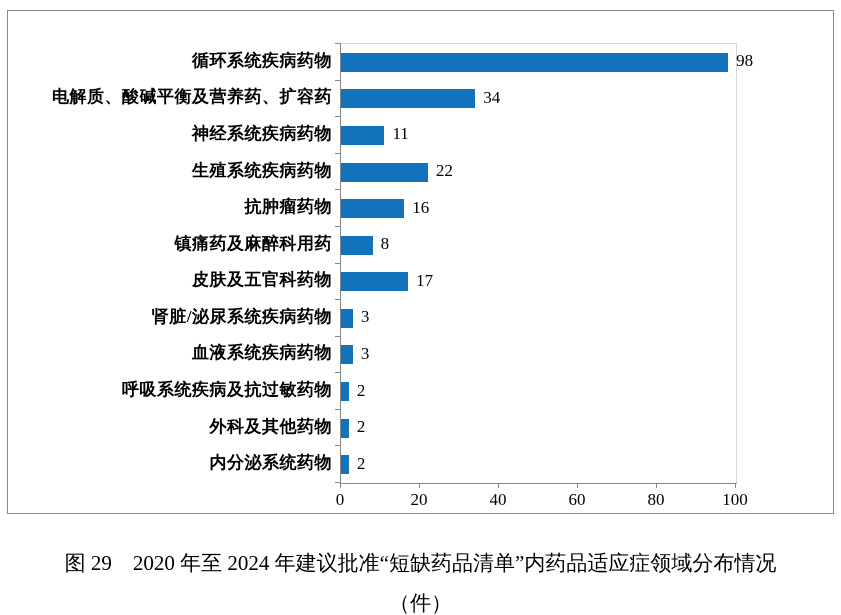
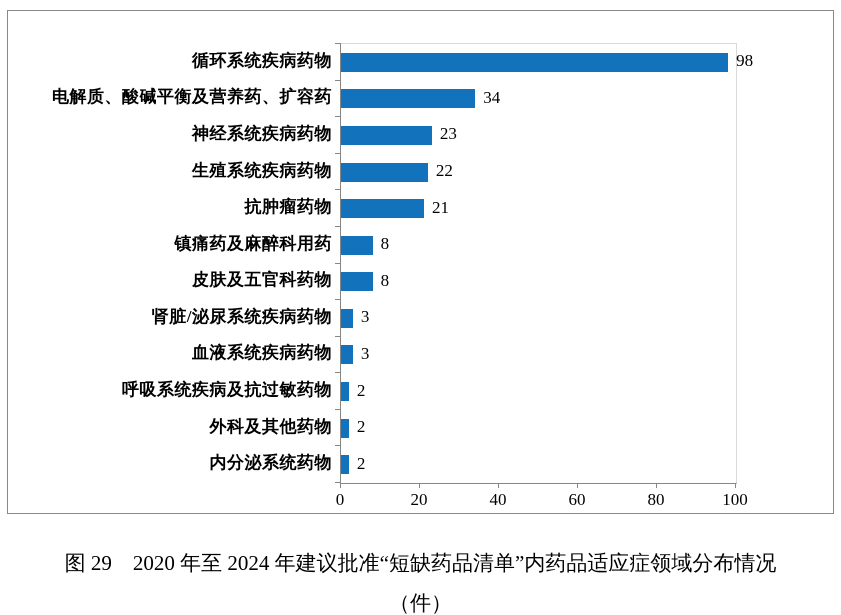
神经系统疾病药物: 11 -> 23
抗肿瘤药物: 16 -> 21
皮肤及五官科药物: 17 -> 8
